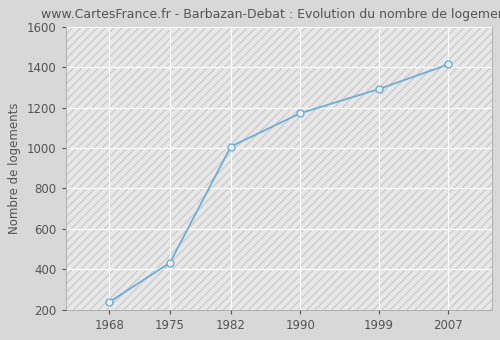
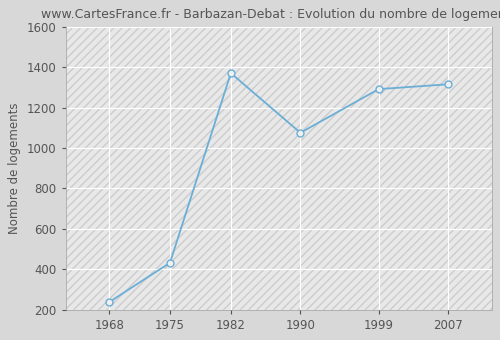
1982: 1007 -> 1370
1990: 1172 -> 1075
2007: 1413 -> 1315
